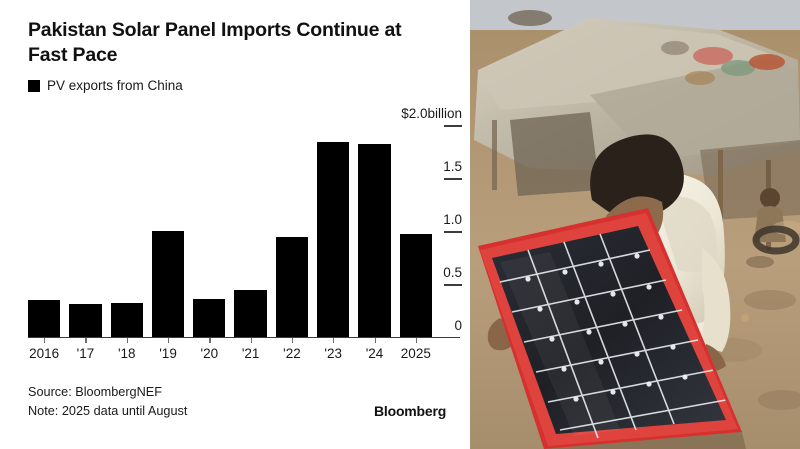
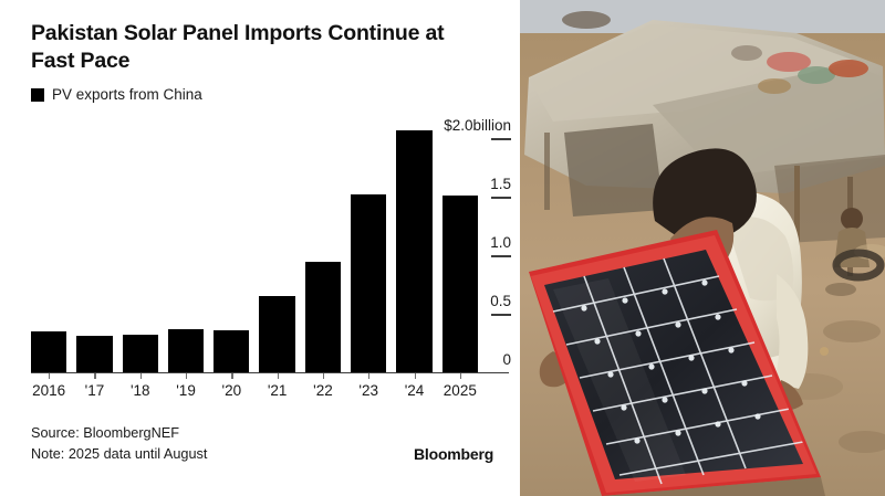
'19: 0.94 -> 0.35
'21: 0.42 -> 0.61
'23: 1.72 -> 1.42
'24: 1.70 -> 1.93
2025: 0.91 -> 1.41
